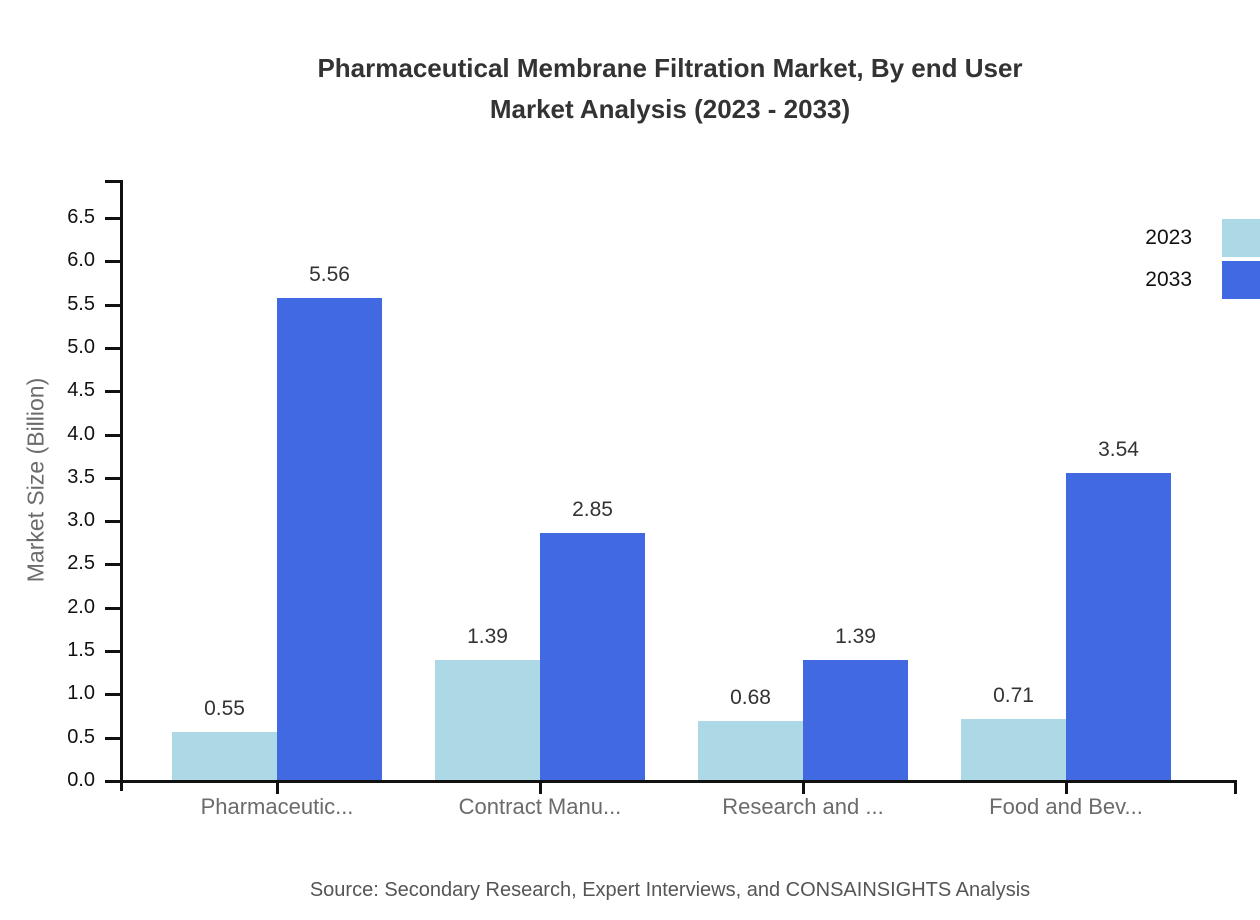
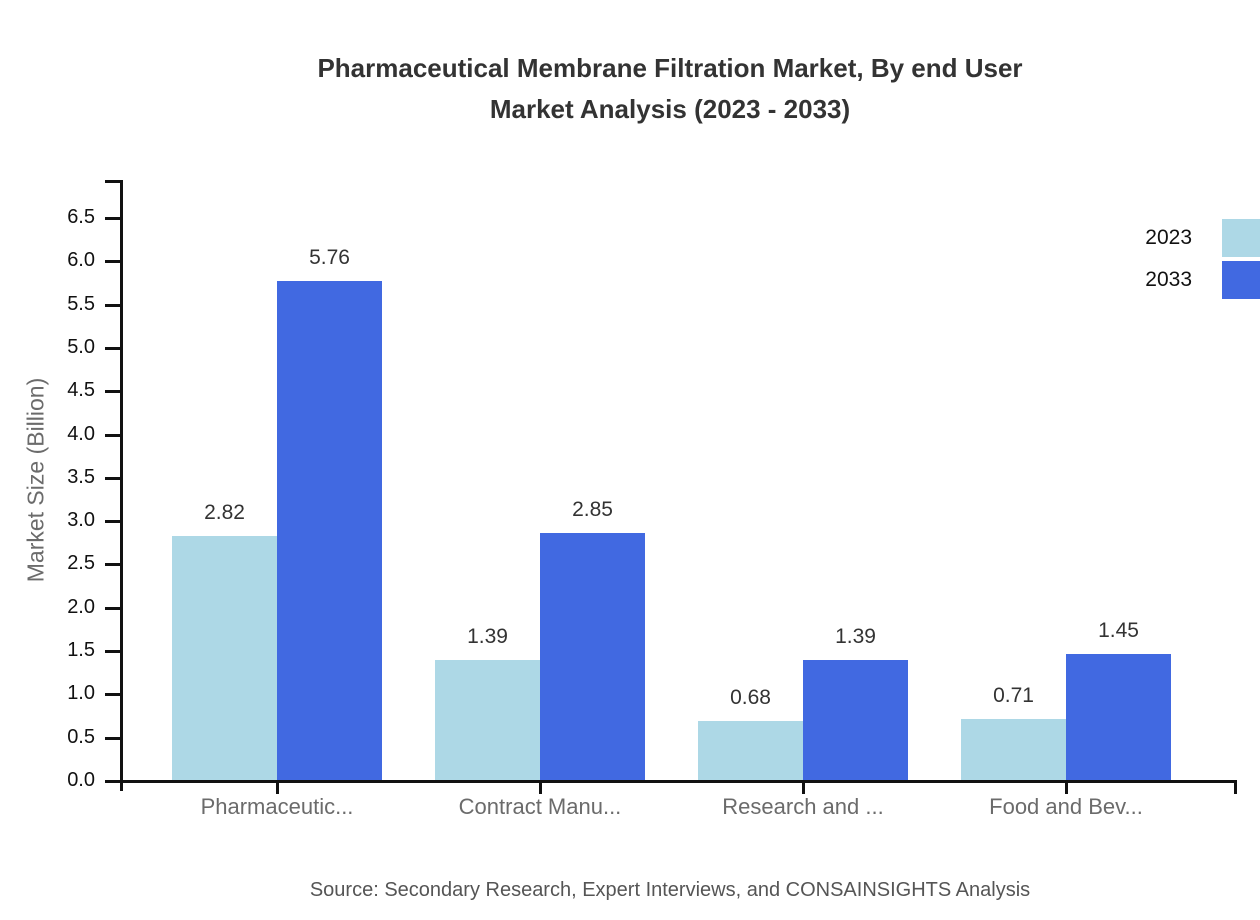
2023/Pharmaceutic...: 0.55 -> 2.82
2033/Pharmaceutic...: 5.56 -> 5.76
2033/Food and Bev...: 3.54 -> 1.45
